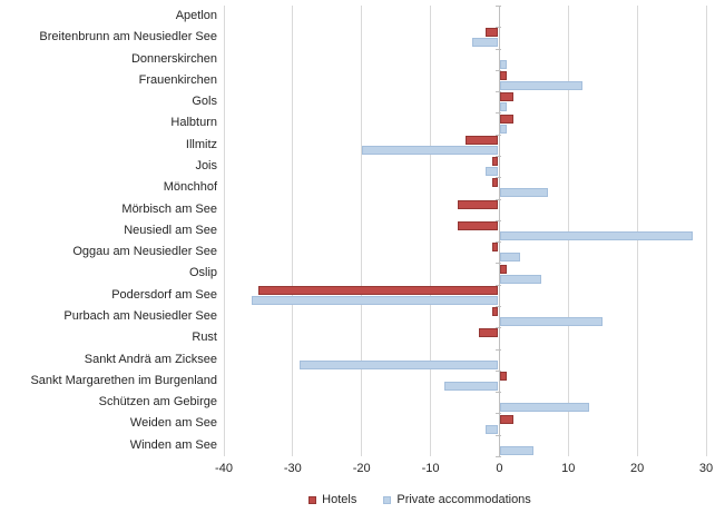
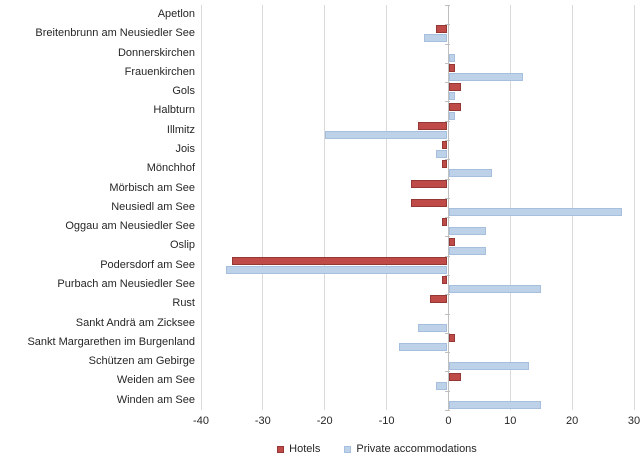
Private accommodations/Oggau am Neusiedler See: 3 -> 6
Private accommodations/Sankt Andrä am Zicksee: -29 -> -5
Private accommodations/Winden am See: 5 -> 15
